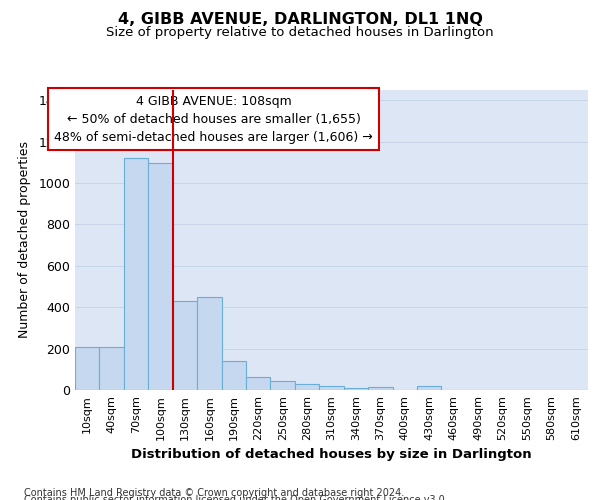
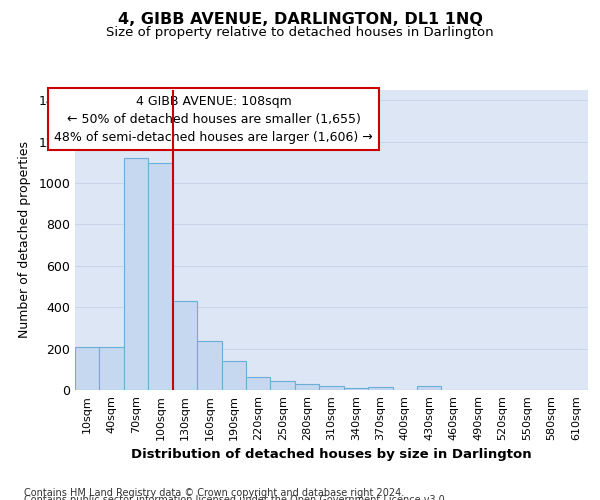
160sqm: 450 -> 235
